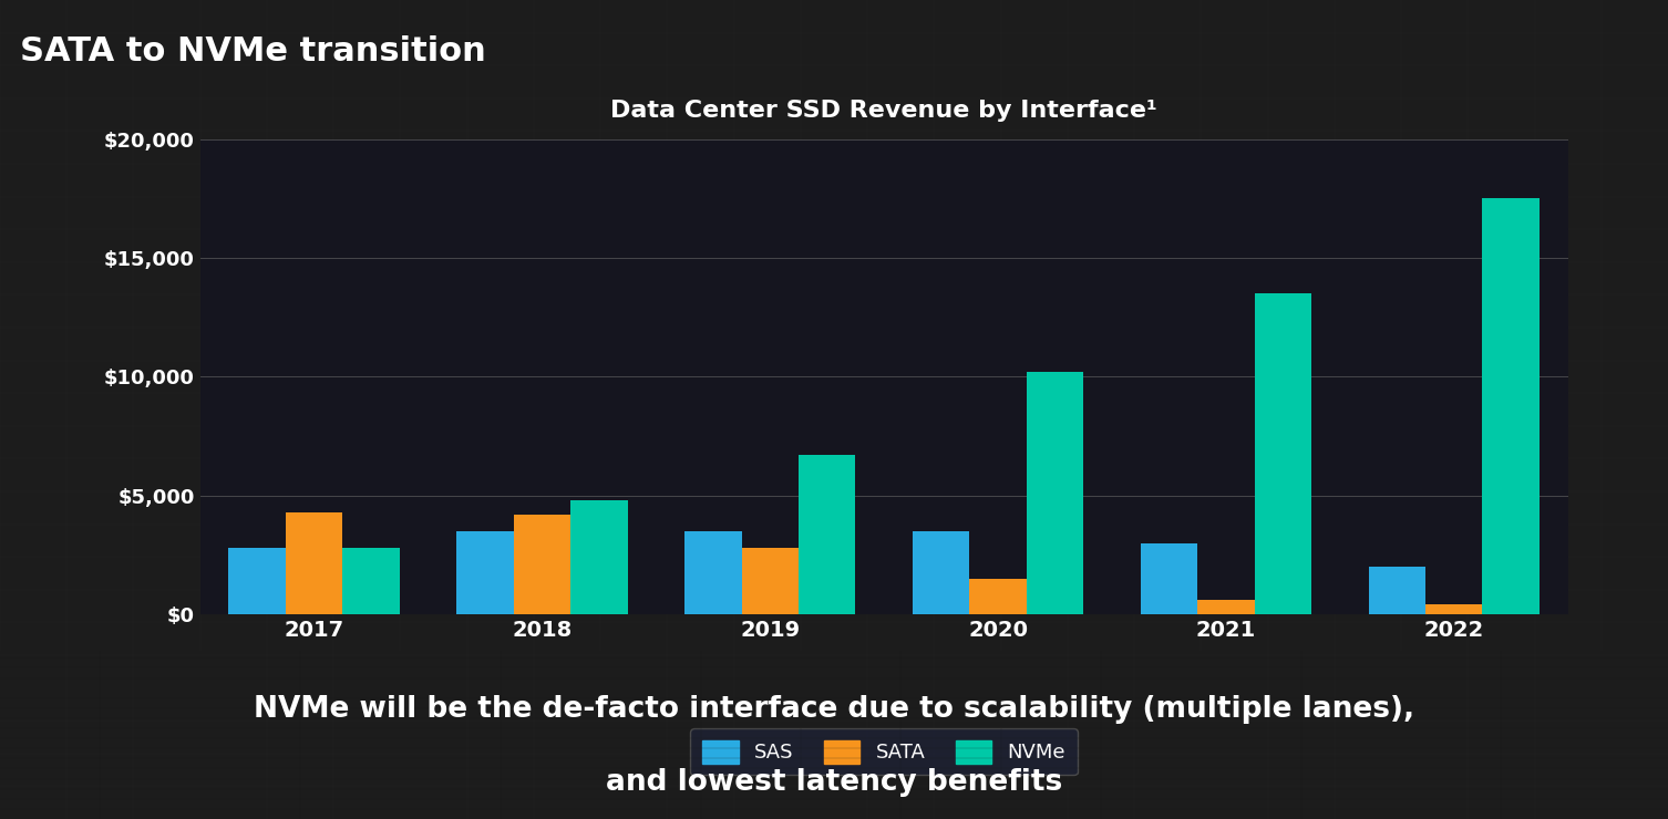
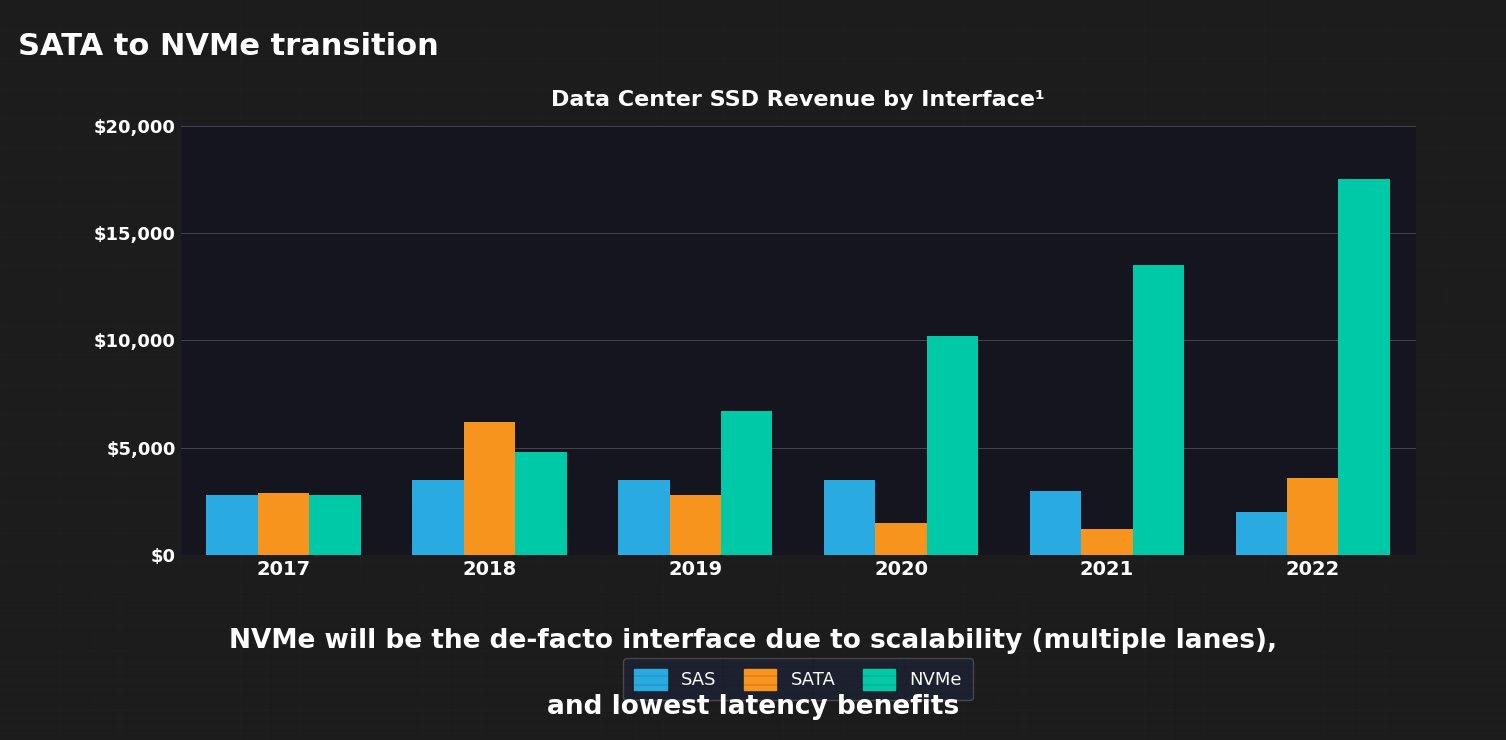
SATA/2017: $4,300 -> $2,900
SATA/2018: $4,200 -> $6,200
SATA/2021: $600 -> $1,200
SATA/2022: $400 -> $3,600
